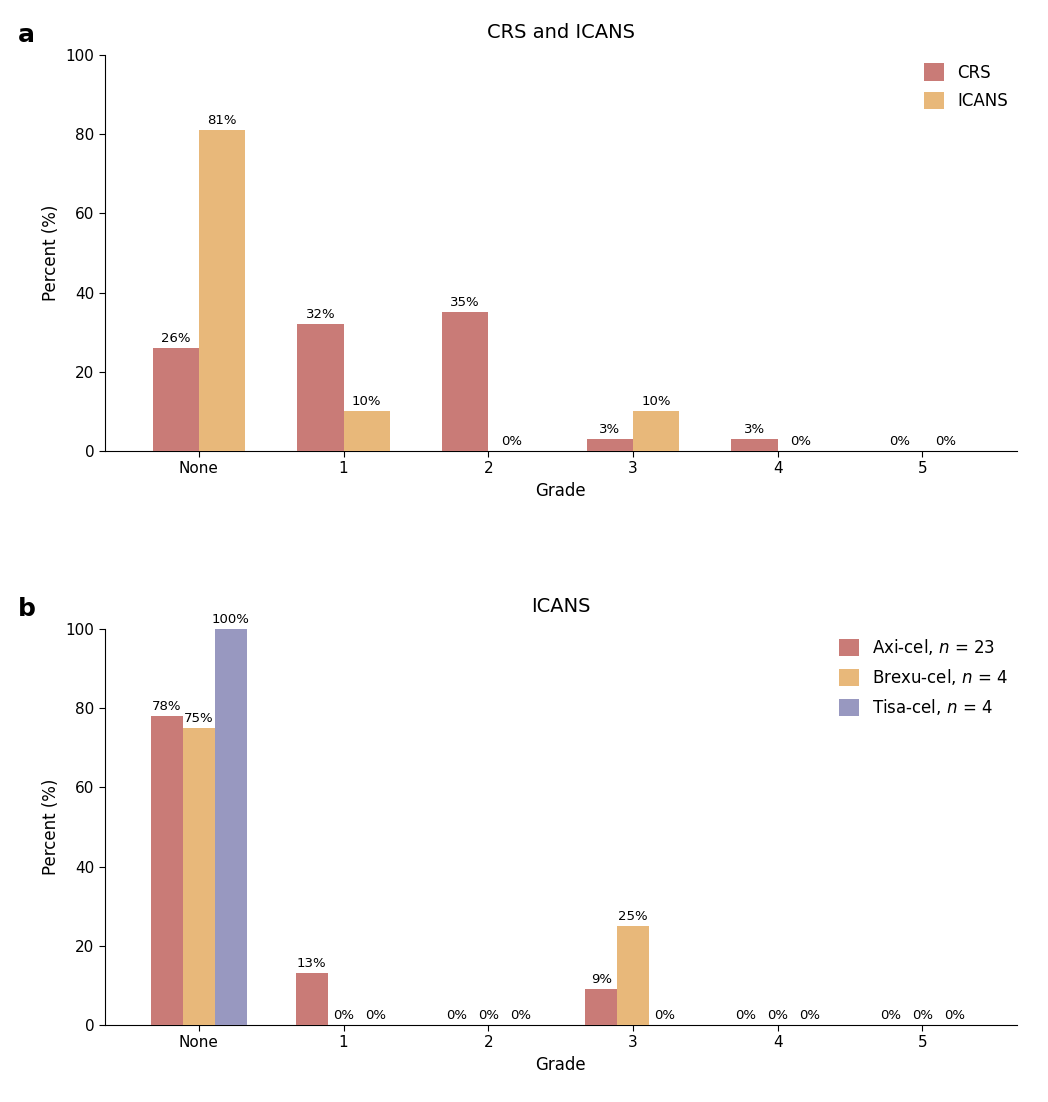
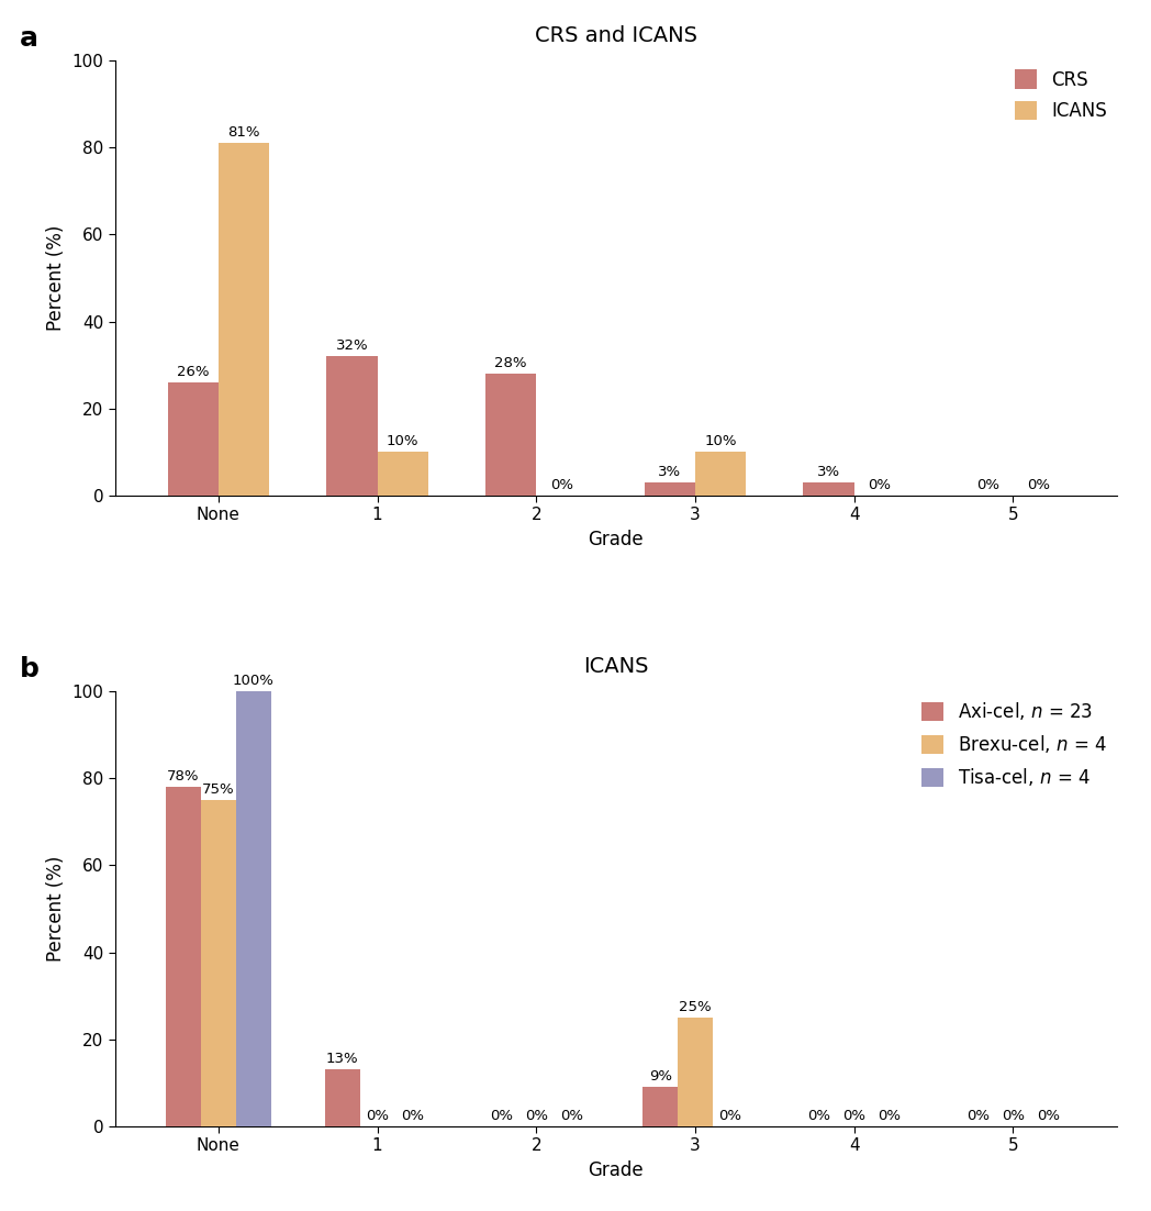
CRS and ICANS/CRS/2: 35% -> 28%
